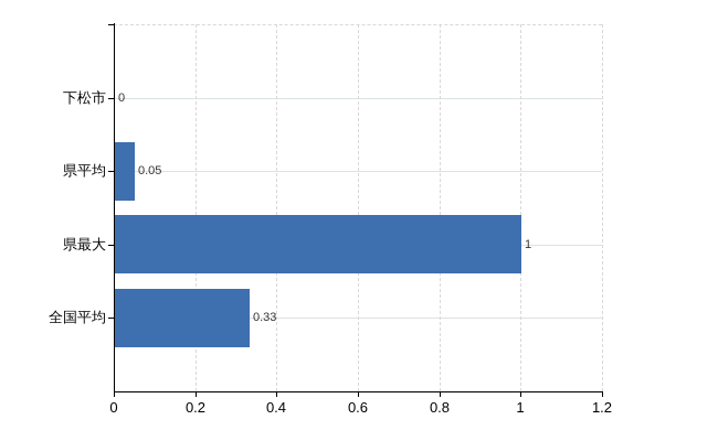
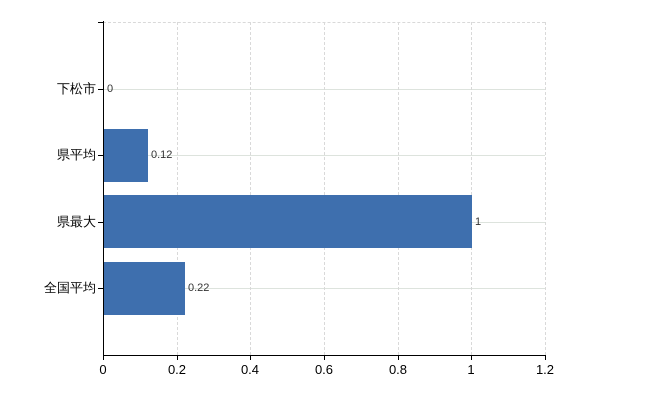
県平均: 0.05 -> 0.12
全国平均: 0.33 -> 0.22
